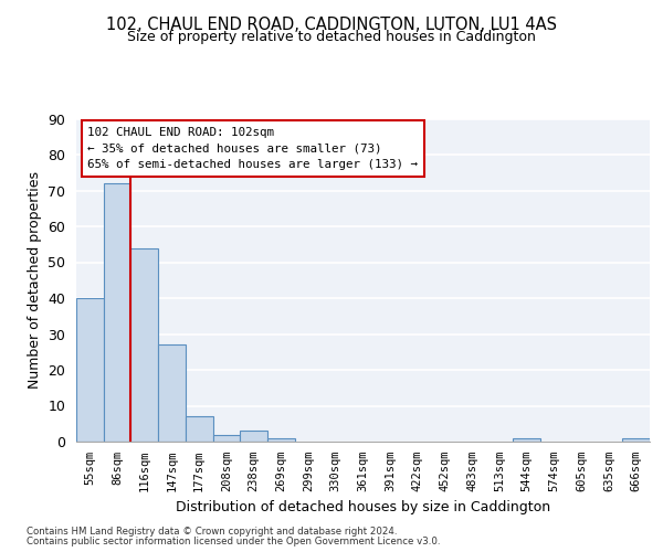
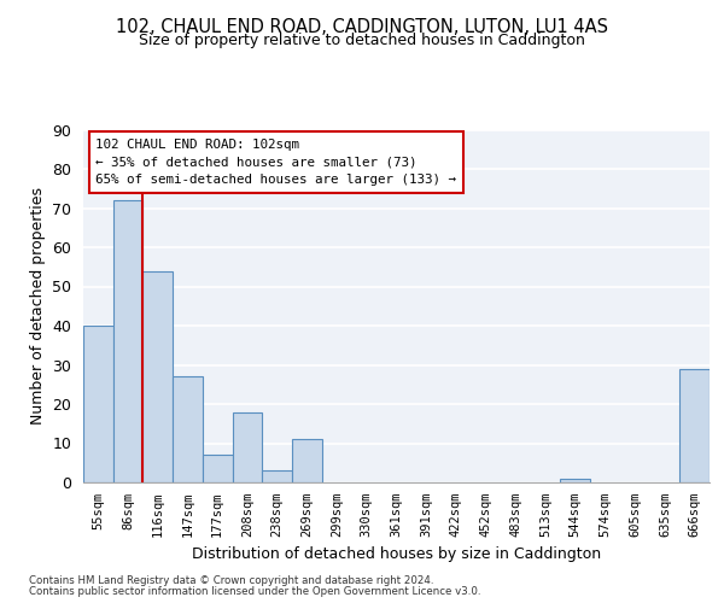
208sqm: 2 -> 18
269sqm: 1 -> 11
666sqm: 1 -> 29
